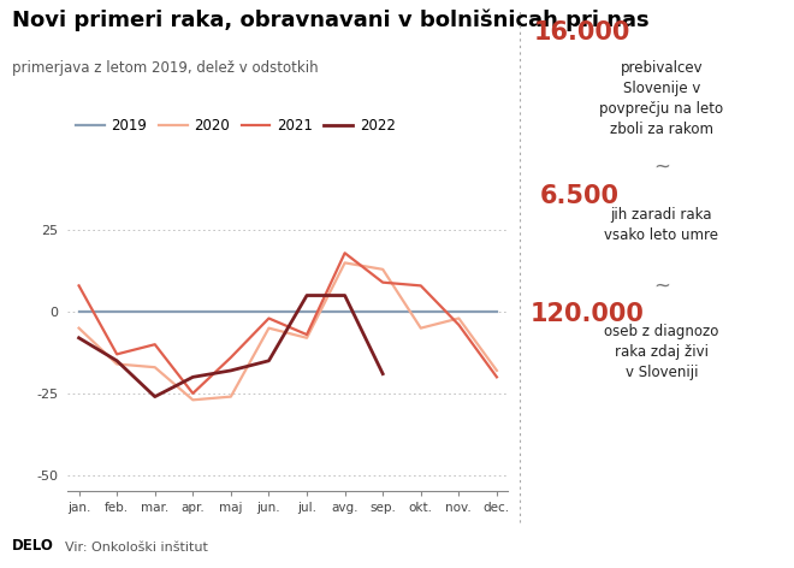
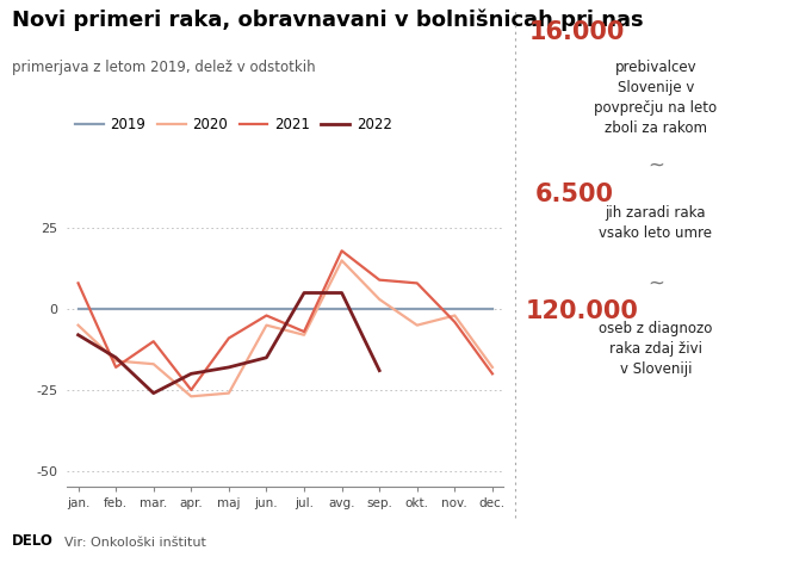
2021/feb.: -13 -> -18
2021/maj: -14 -> -9
2020/sep.: 13 -> 3
